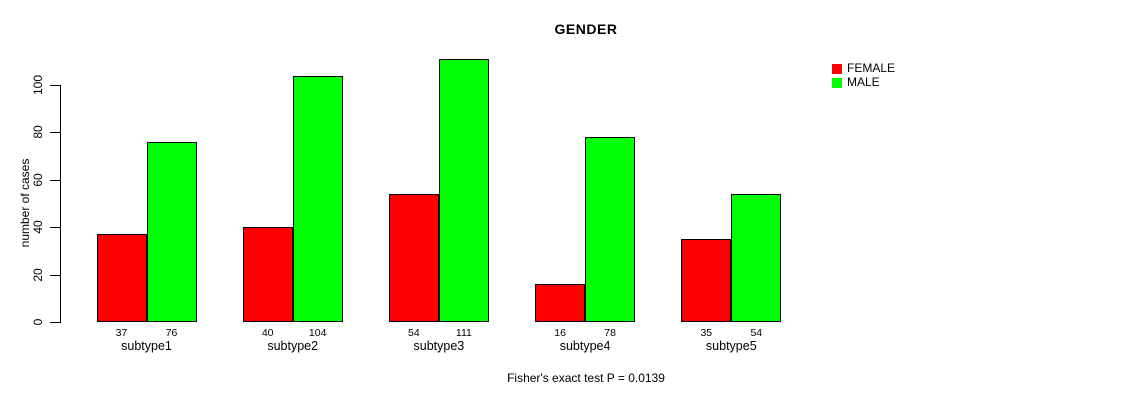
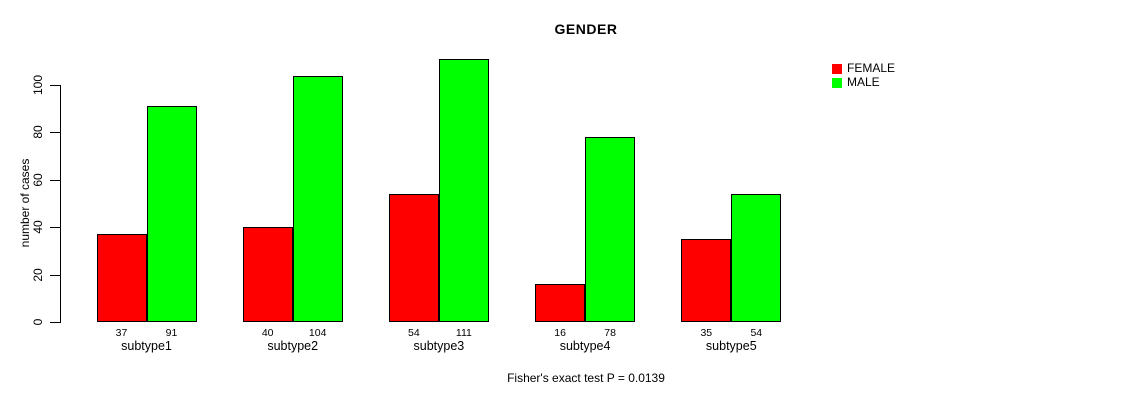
MALE/subtype1: 76 -> 91
